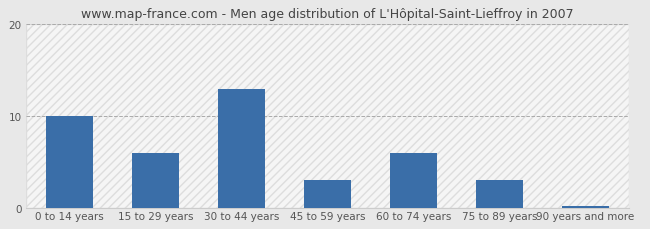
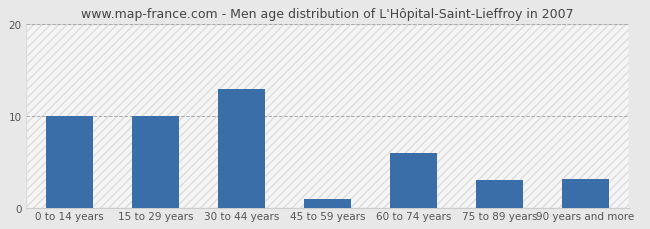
15 to 29 years: 6.0 -> 10.0
45 to 59 years: 3.0 -> 1.0
90 years and more: 0.2 -> 3.2
